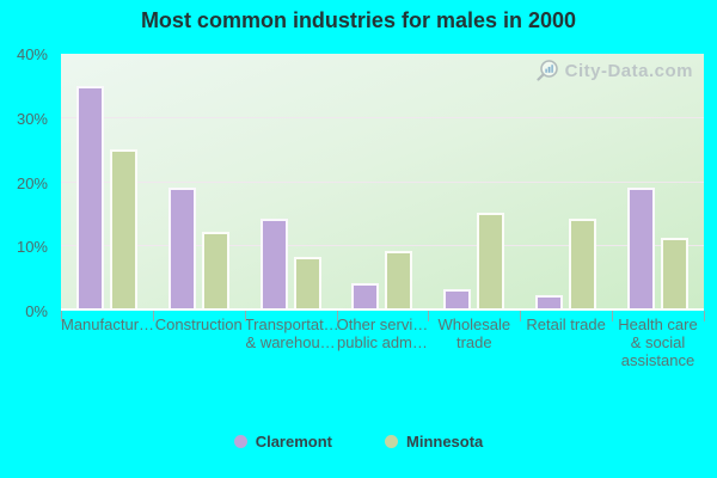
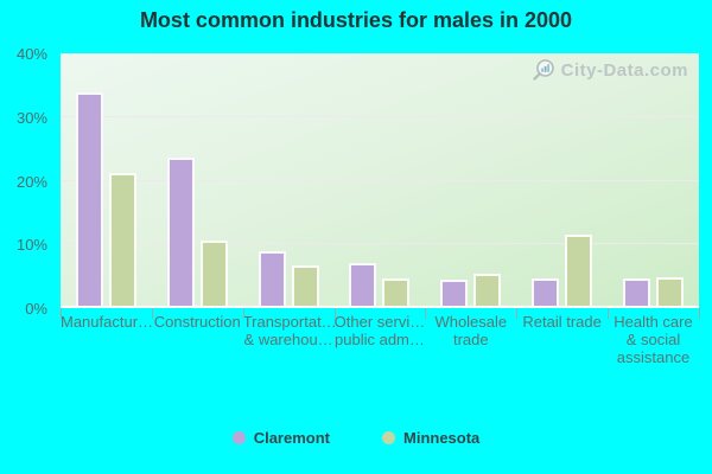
Claremont/Manufactur…: 35% -> 34%
Minnesota/Manufactur…: 25% -> 21%
Claremont/Construction: 19% -> 23%
Minnesota/Construction: 12% -> 10%
Claremont/Transportat… & warehou…: 14% -> 9%
Minnesota/Transportat… & warehou…: 8% -> 6%
Claremont/Other servi… public adm…: 4% -> 7%
Minnesota/Other servi… public adm…: 9% -> 4%
Claremont/Wholesale trade: 3% -> 4%
Minnesota/Wholesale trade: 15% -> 5%
Claremont/Retail trade: 2% -> 4%
Minnesota/Retail trade: 14% -> 11%
Claremont/Health care & social assistance: 19% -> 4%
Minnesota/Health care & social assistance: 11% -> 5%
